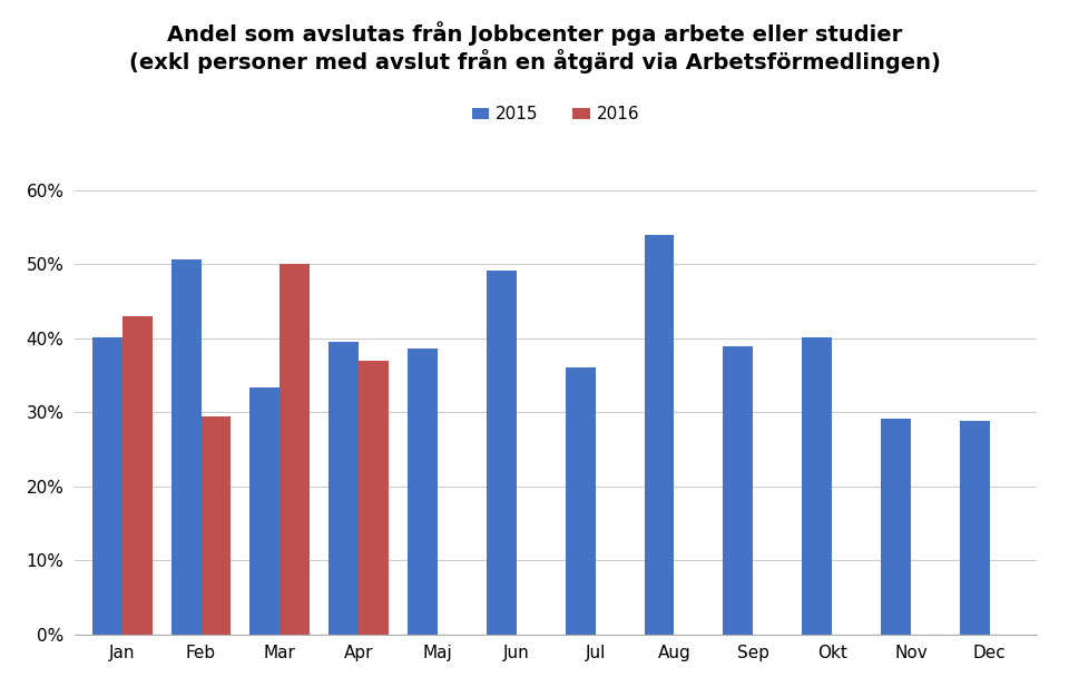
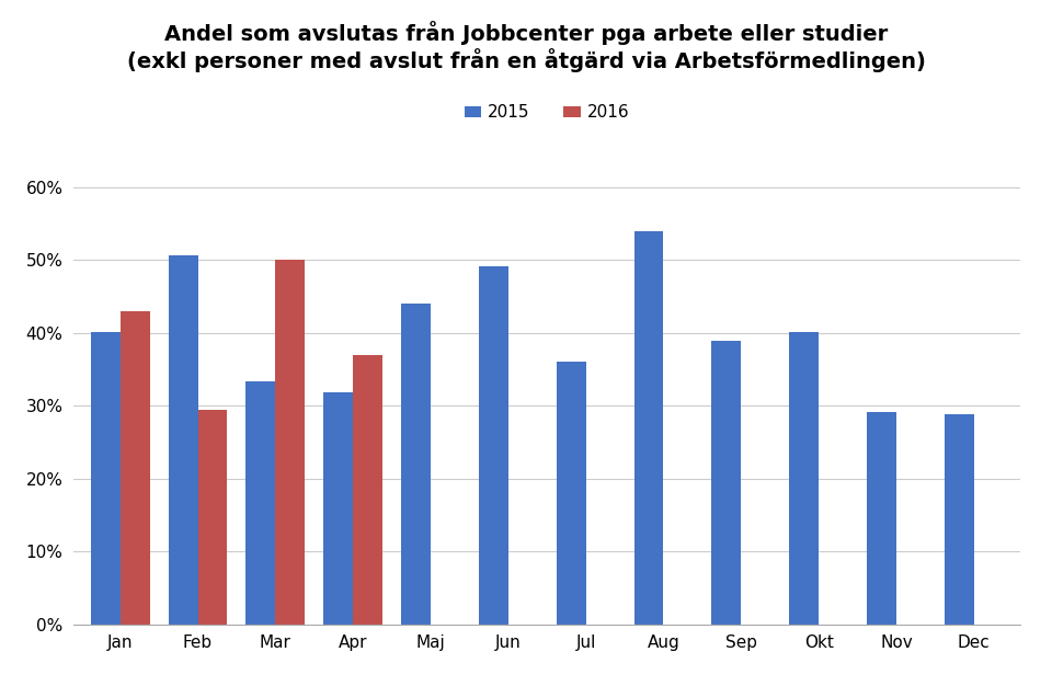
2015/Apr: 39.6% -> 31.8%
2015/Maj: 38.6% -> 44.0%
